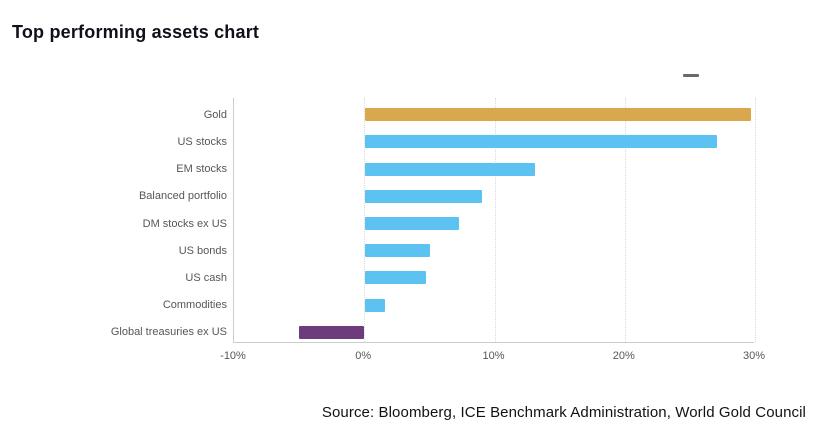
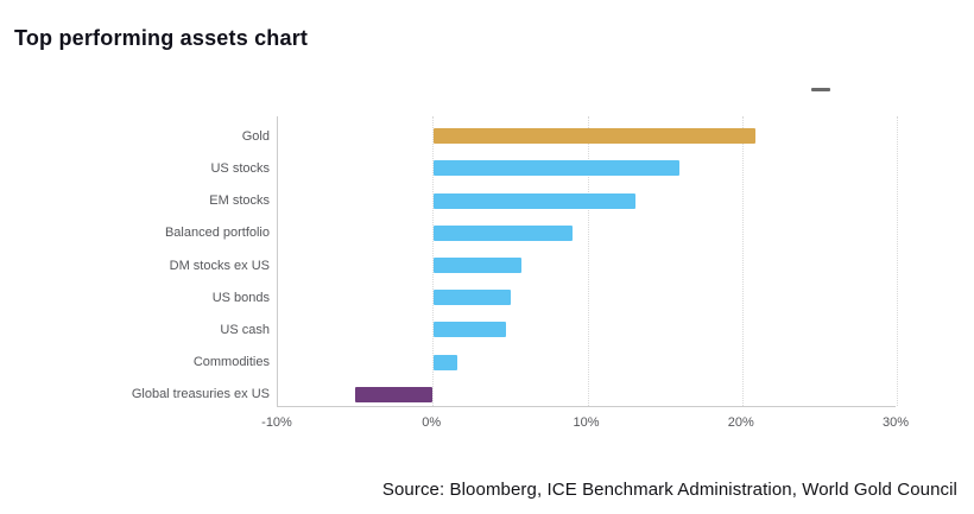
Gold: 29.6% -> 20.8%
US stocks: 27.0% -> 15.9%
DM stocks ex US: 7.2% -> 5.7%
